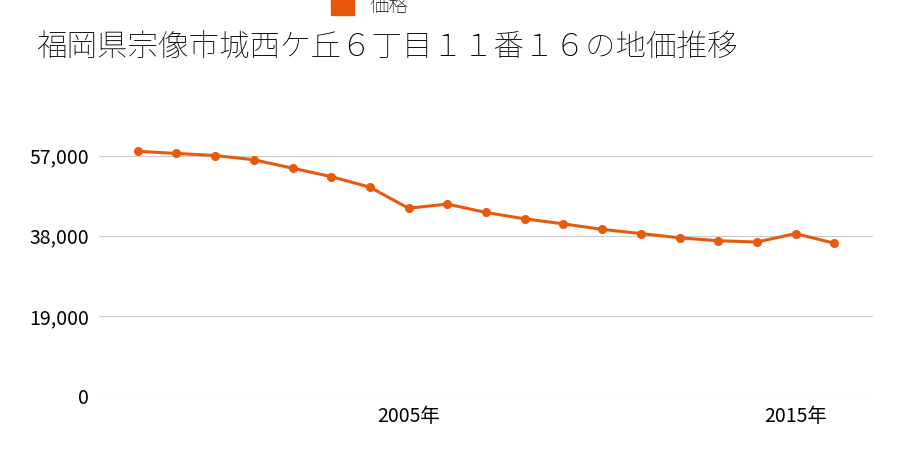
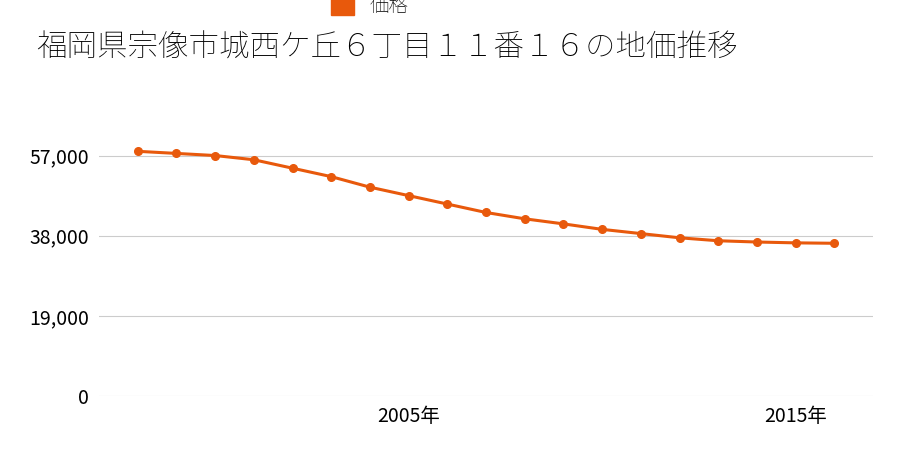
2005年: 44,500 -> 47,500
2015年: 38,500 -> 36,300
